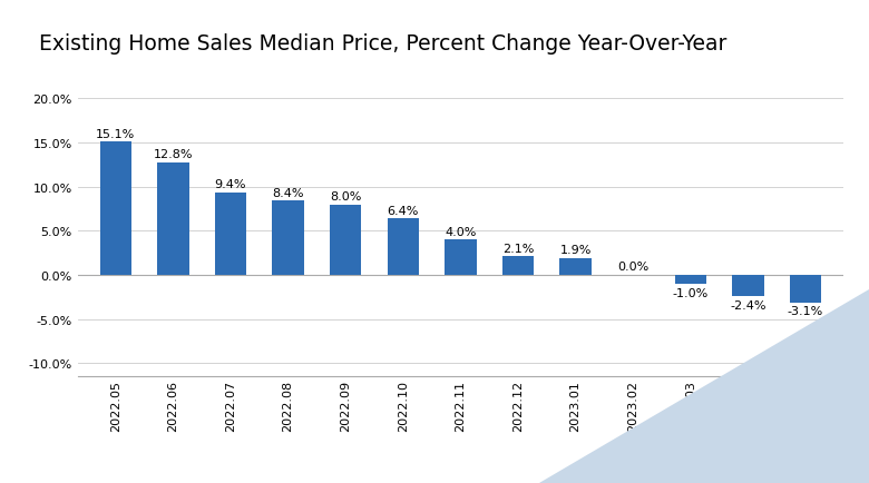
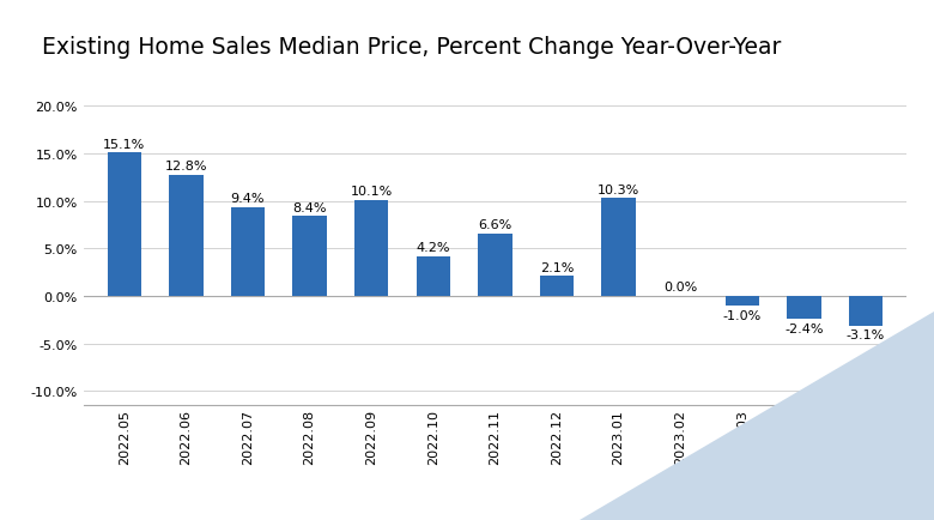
2022.09: 8.0% -> 10.1%
2022.10: 6.4% -> 4.2%
2022.11: 4.0% -> 6.6%
2023.01: 1.9% -> 10.3%
